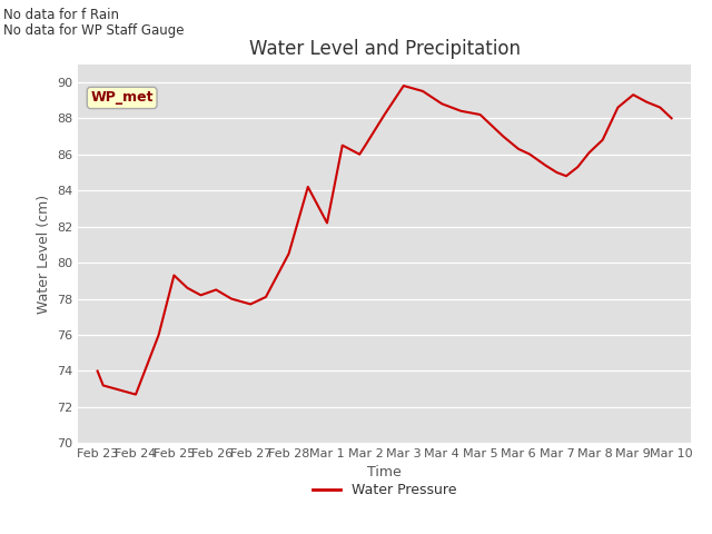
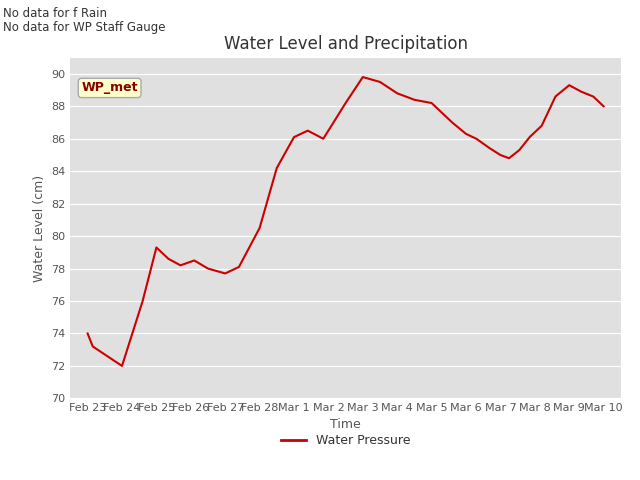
Feb 24: 72.7 -> 72.0
Mar 1: 82.2 -> 86.1
